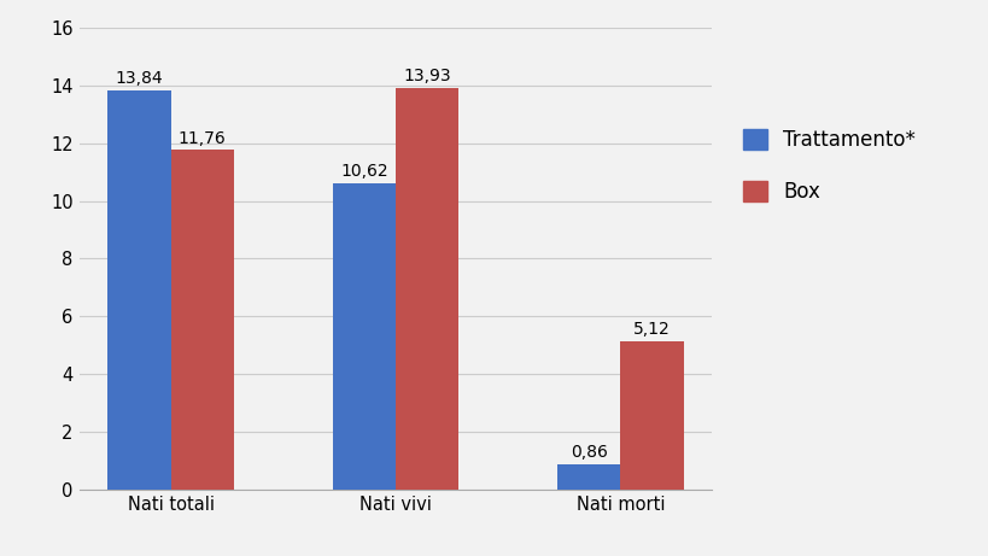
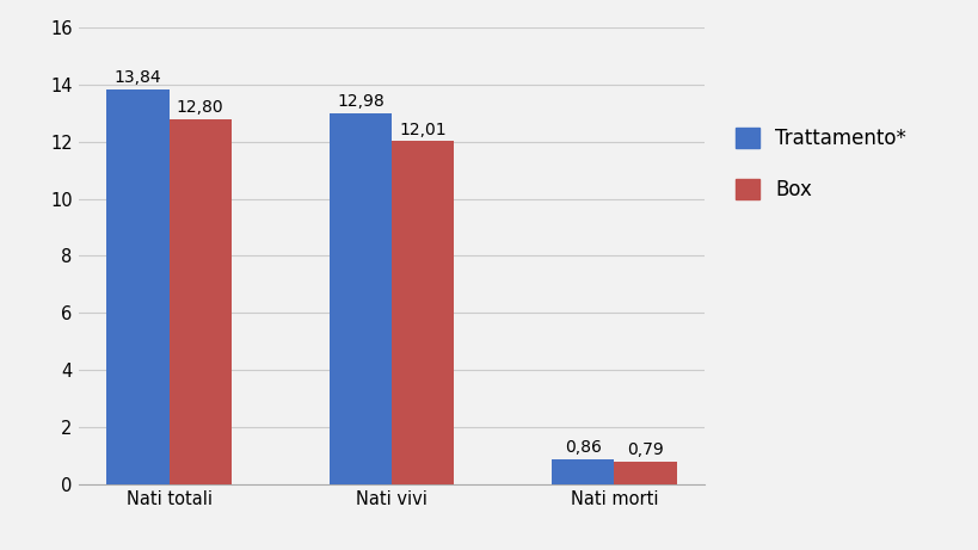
Box/Nati totali: 11,76 -> 12,80
Trattamento*/Nati vivi: 10,62 -> 12,98
Box/Nati vivi: 13,93 -> 12,01
Box/Nati morti: 5,12 -> 0,79
